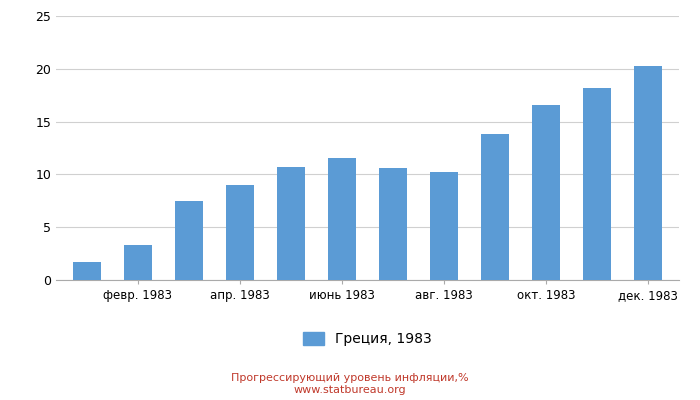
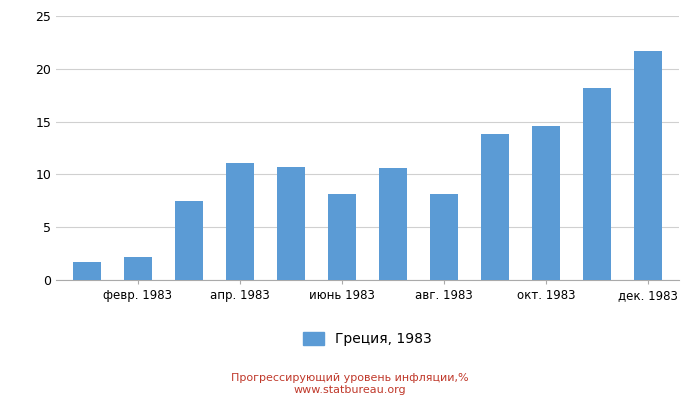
февр. 1983: 3.3 -> 2.2
апр. 1983: 9.0 -> 11.1
июнь 1983: 11.6 -> 8.1
авг. 1983: 10.2 -> 8.1
окт. 1983: 16.6 -> 14.6
дек. 1983: 20.3 -> 21.7
